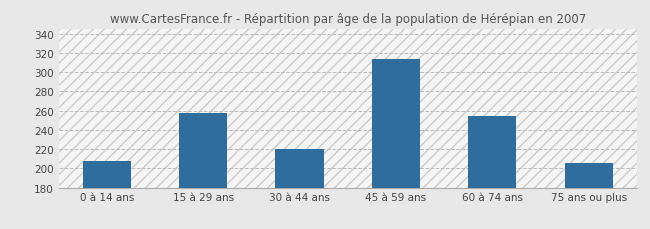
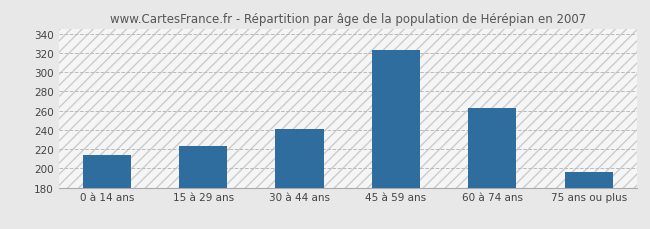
0 à 14 ans: 208 -> 214
15 à 29 ans: 258 -> 223
30 à 44 ans: 220 -> 241
45 à 59 ans: 314 -> 323
60 à 74 ans: 254 -> 263
75 ans ou plus: 206 -> 196
